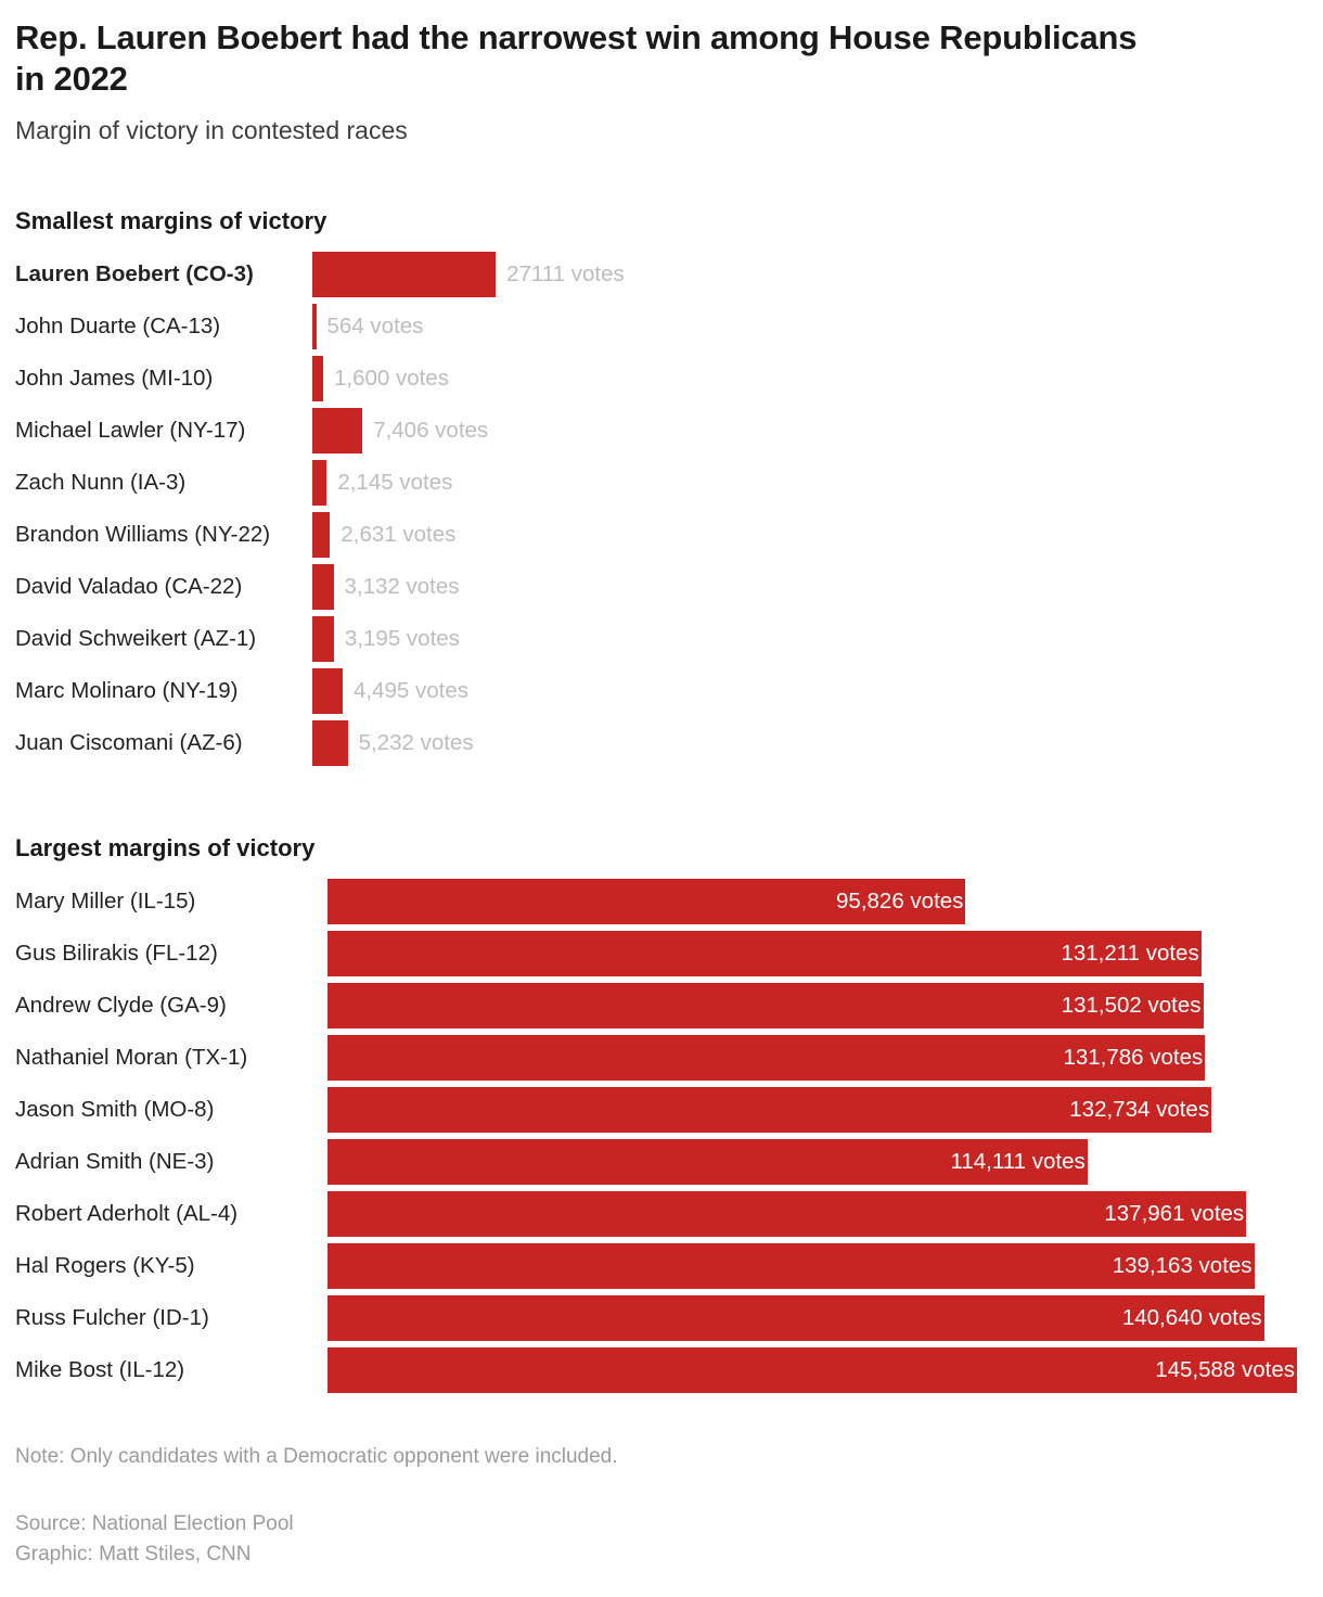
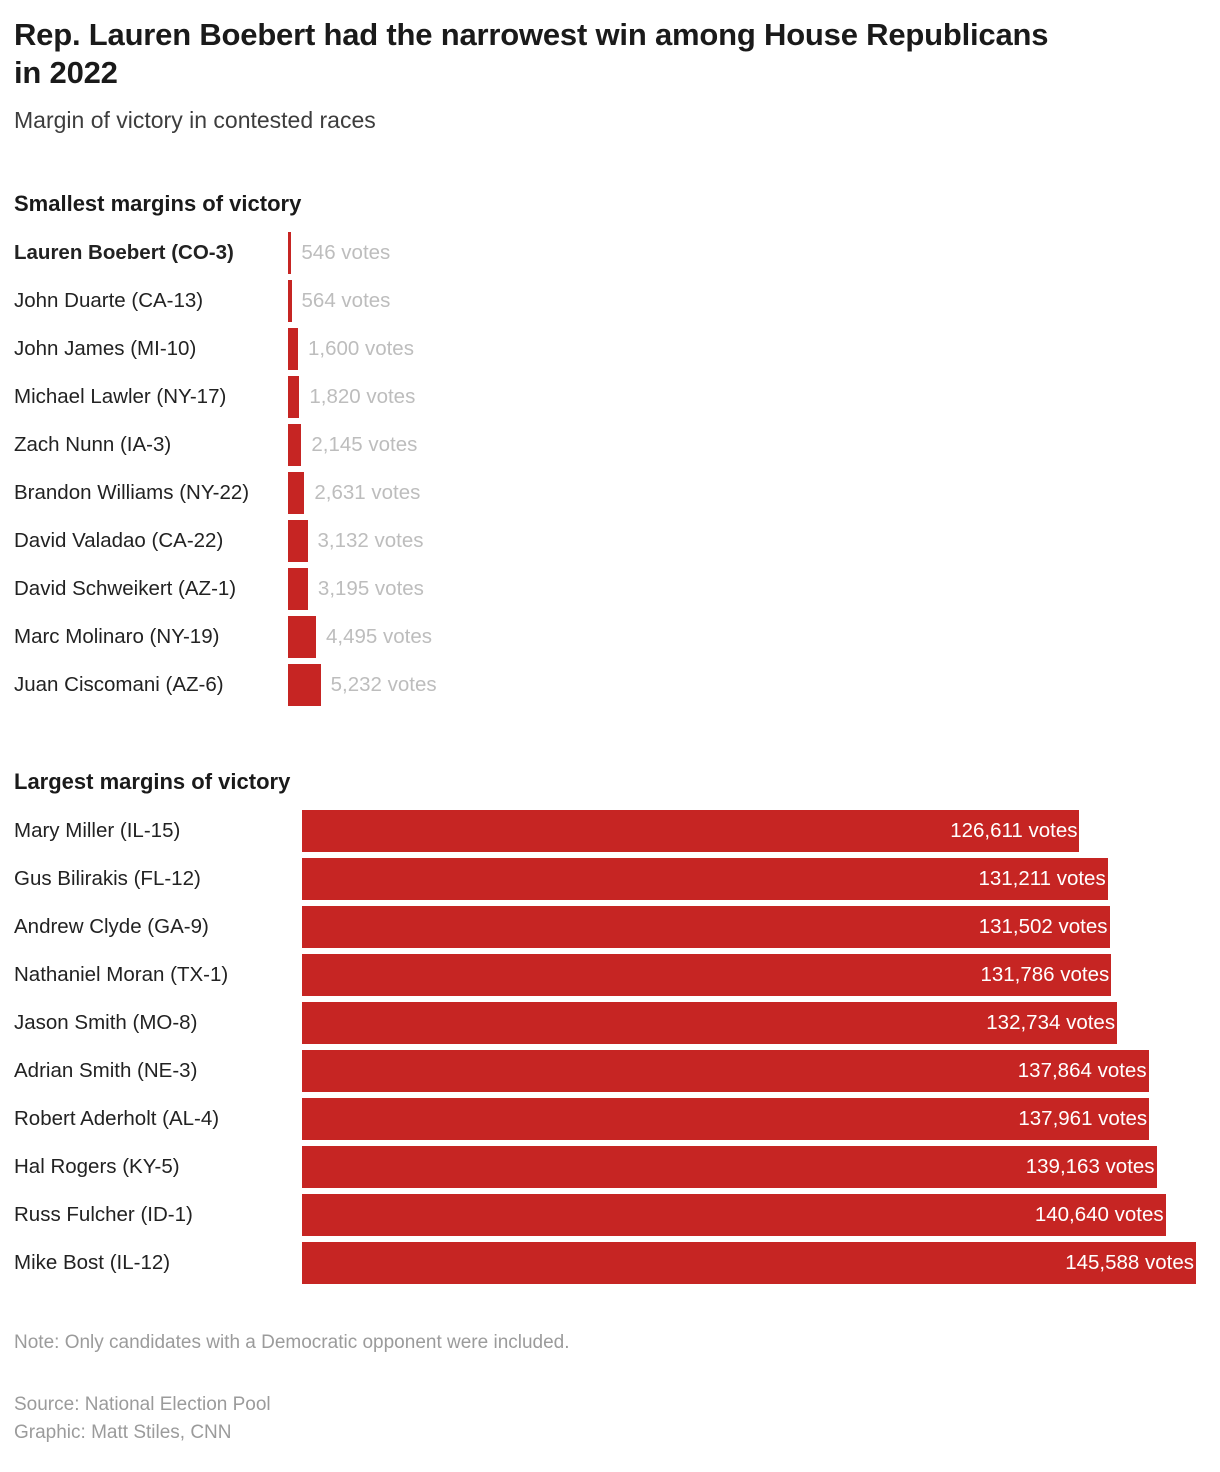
Smallest margins of victory/Lauren Boebert (CO-3): 27111 -> 546
Smallest margins of victory/Michael Lawler (NY-17): 7,406 -> 1,820
Largest margins of victory/Mary Miller (IL-15): 95,826 -> 126,611
Largest margins of victory/Adrian Smith (NE-3): 114,111 -> 137,864
